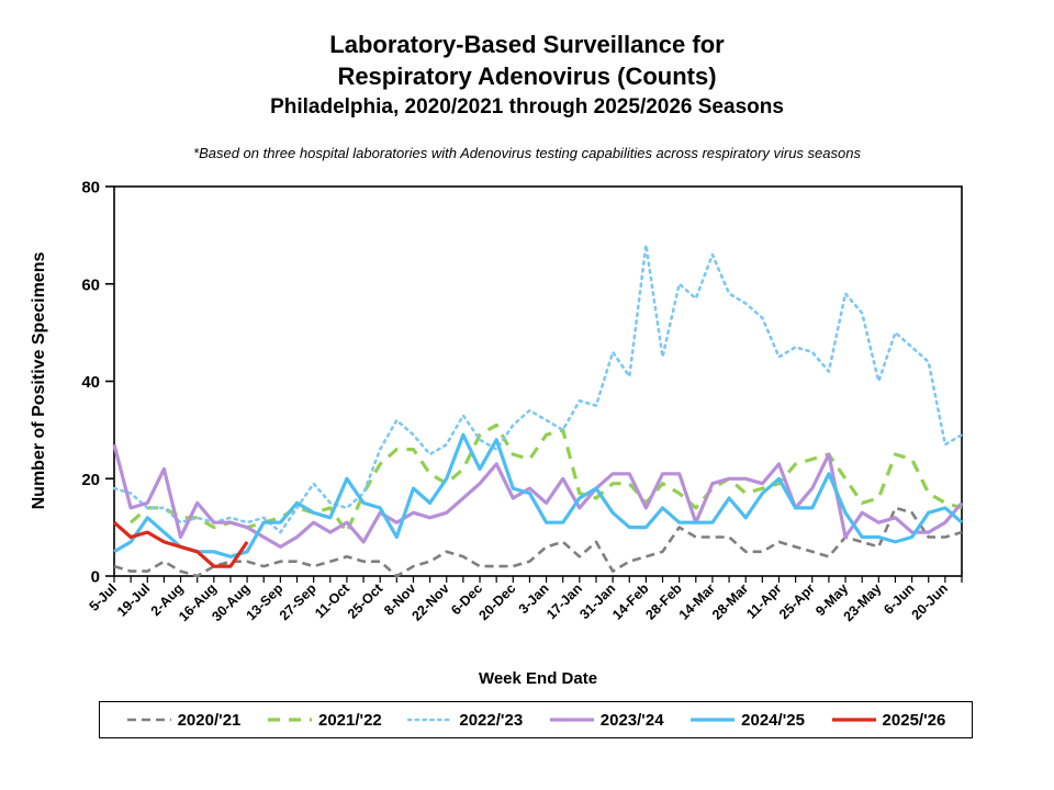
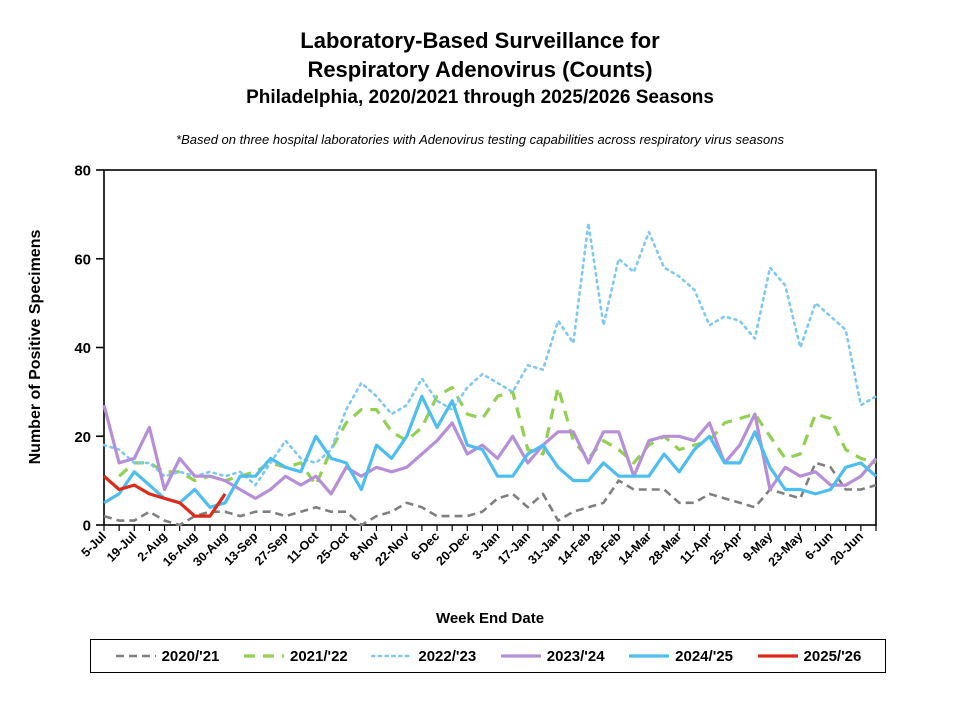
2024/'25/16-Aug: 5 -> 8
2021/'22/31-Jan: 19 -> 31
